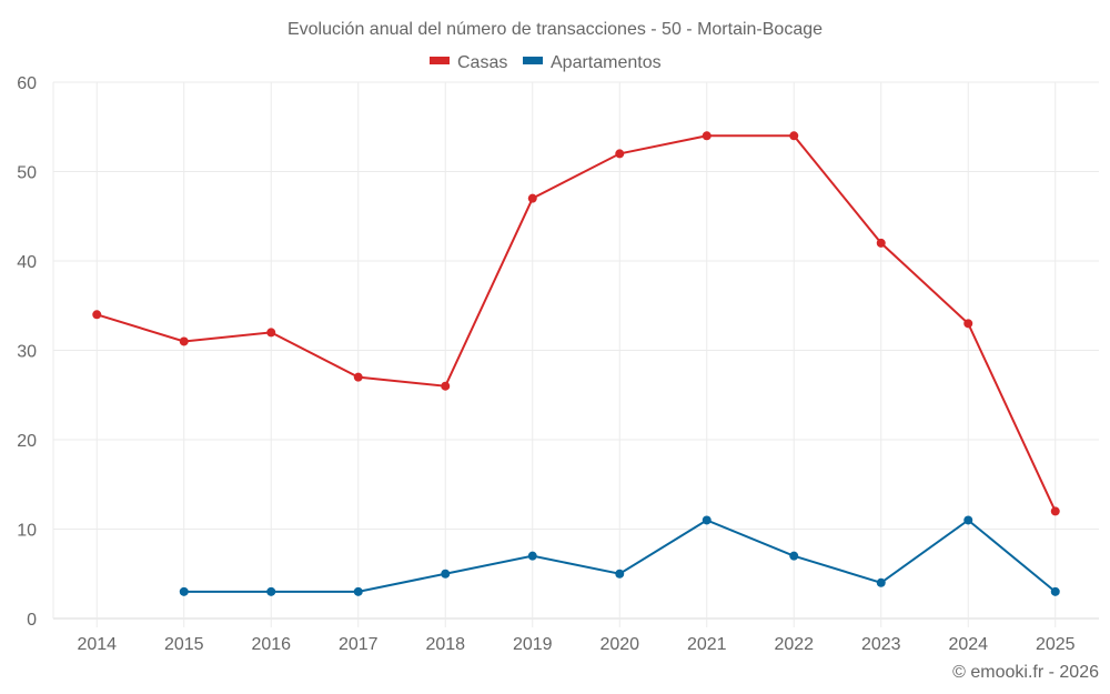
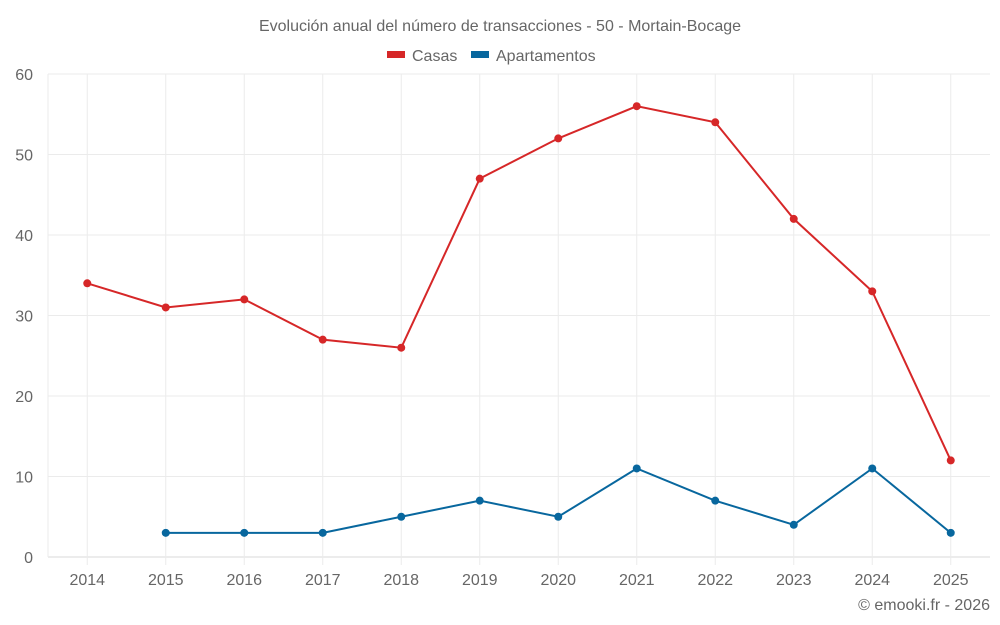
Casas/2021: 54 -> 56
